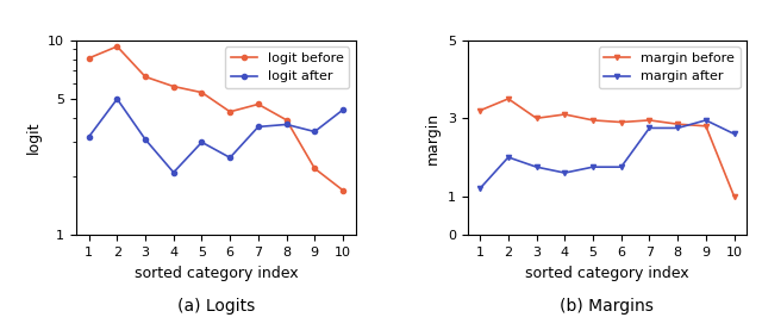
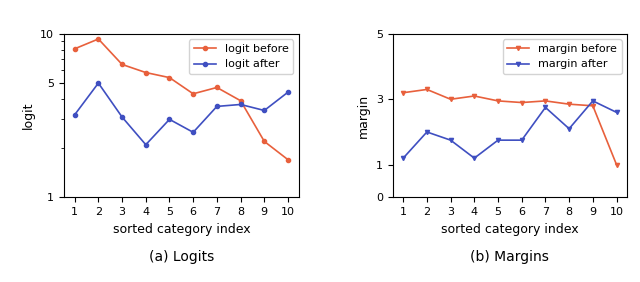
(b) Margins/margin before/2: 3.50 -> 3.30
(b) Margins/margin after/4: 1.60 -> 1.20
(b) Margins/margin after/8: 2.75 -> 2.10
